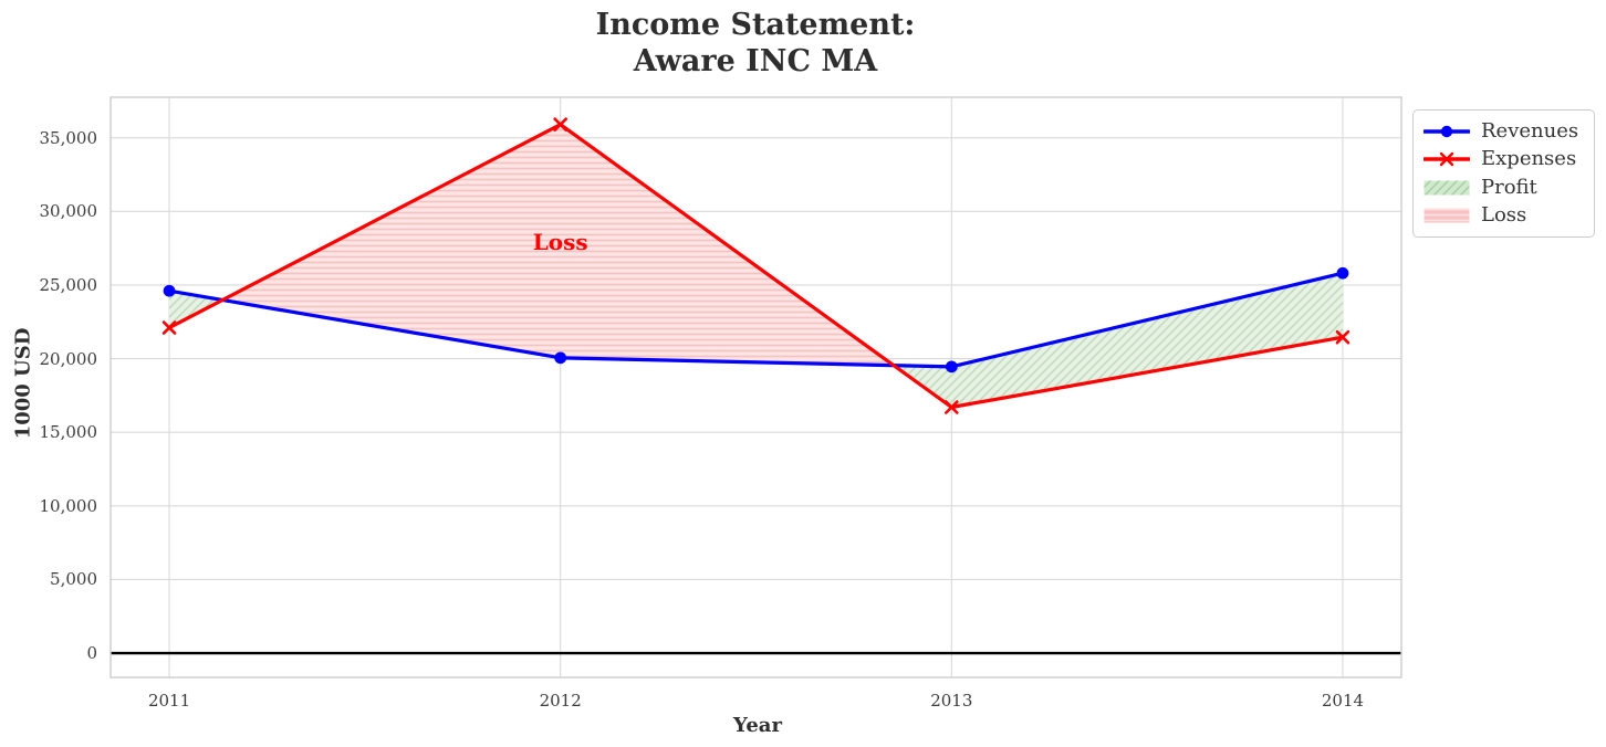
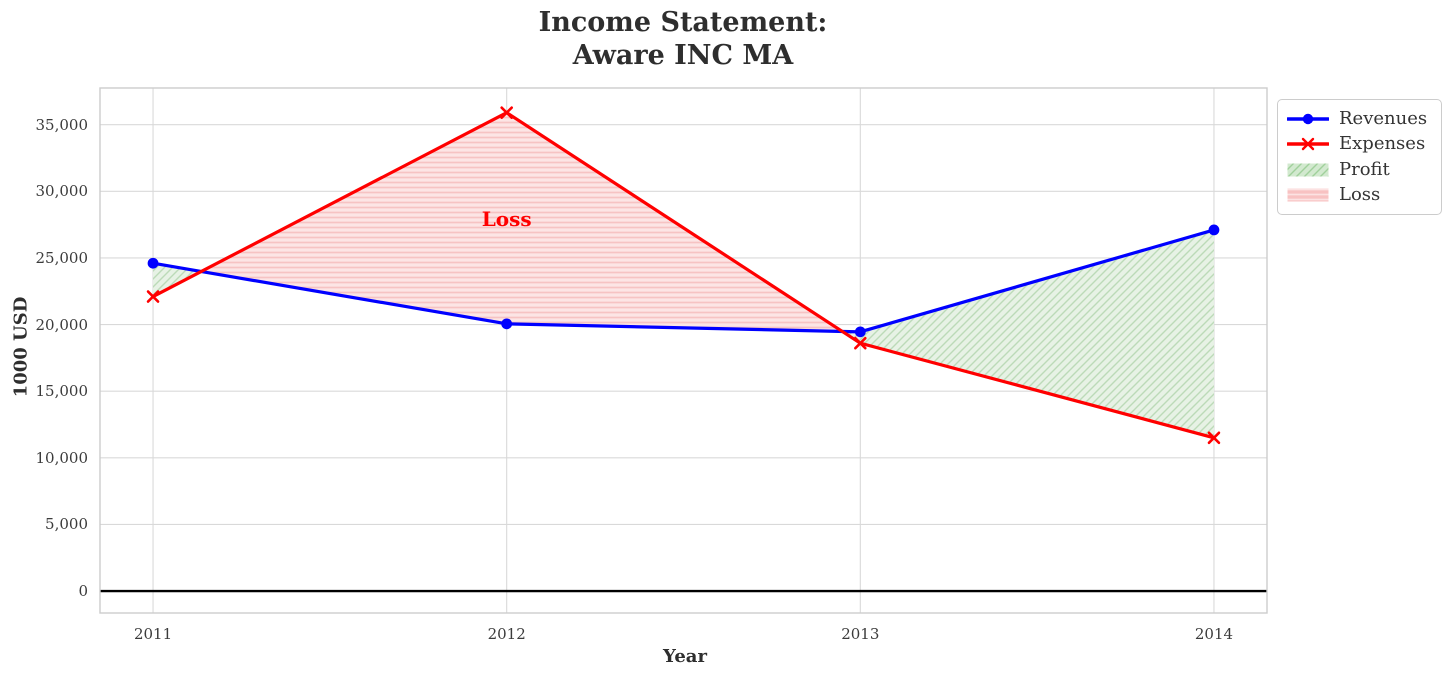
Expenses/2013: 16700 -> 18600
Revenues/2014: 25800 -> 27100
Expenses/2014: 21400 -> 11500
